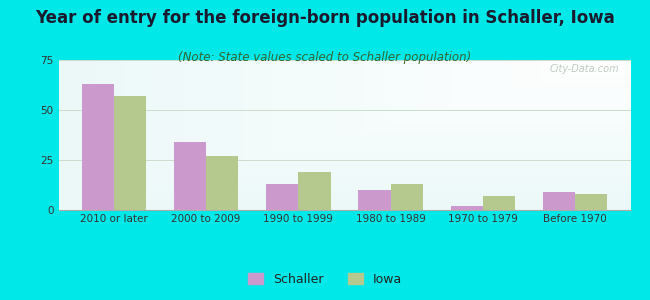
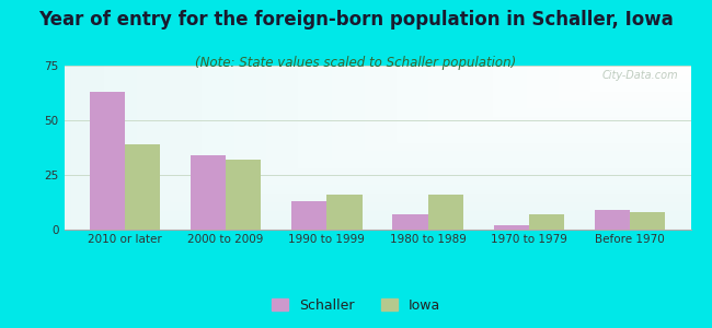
Iowa/2010 or later: 57 -> 39
Iowa/2000 to 2009: 27 -> 32
Iowa/1990 to 1999: 19 -> 16
Schaller/1980 to 1989: 10 -> 7
Iowa/1980 to 1989: 13 -> 16
